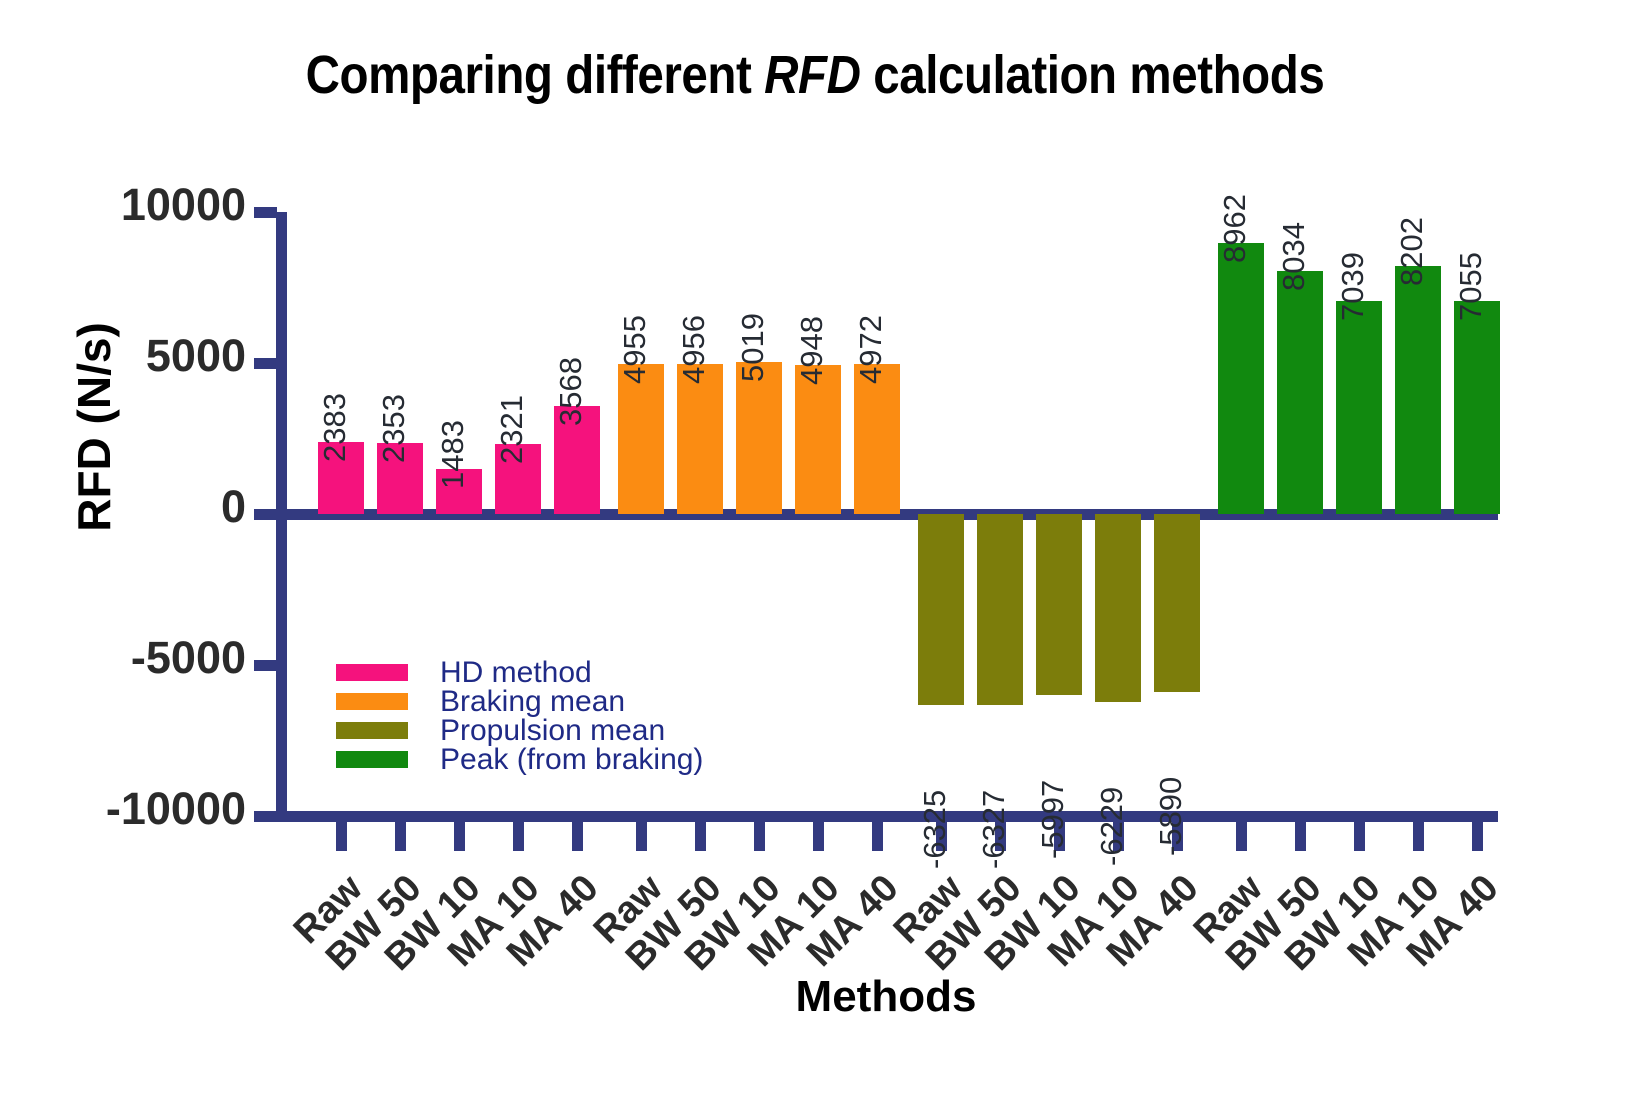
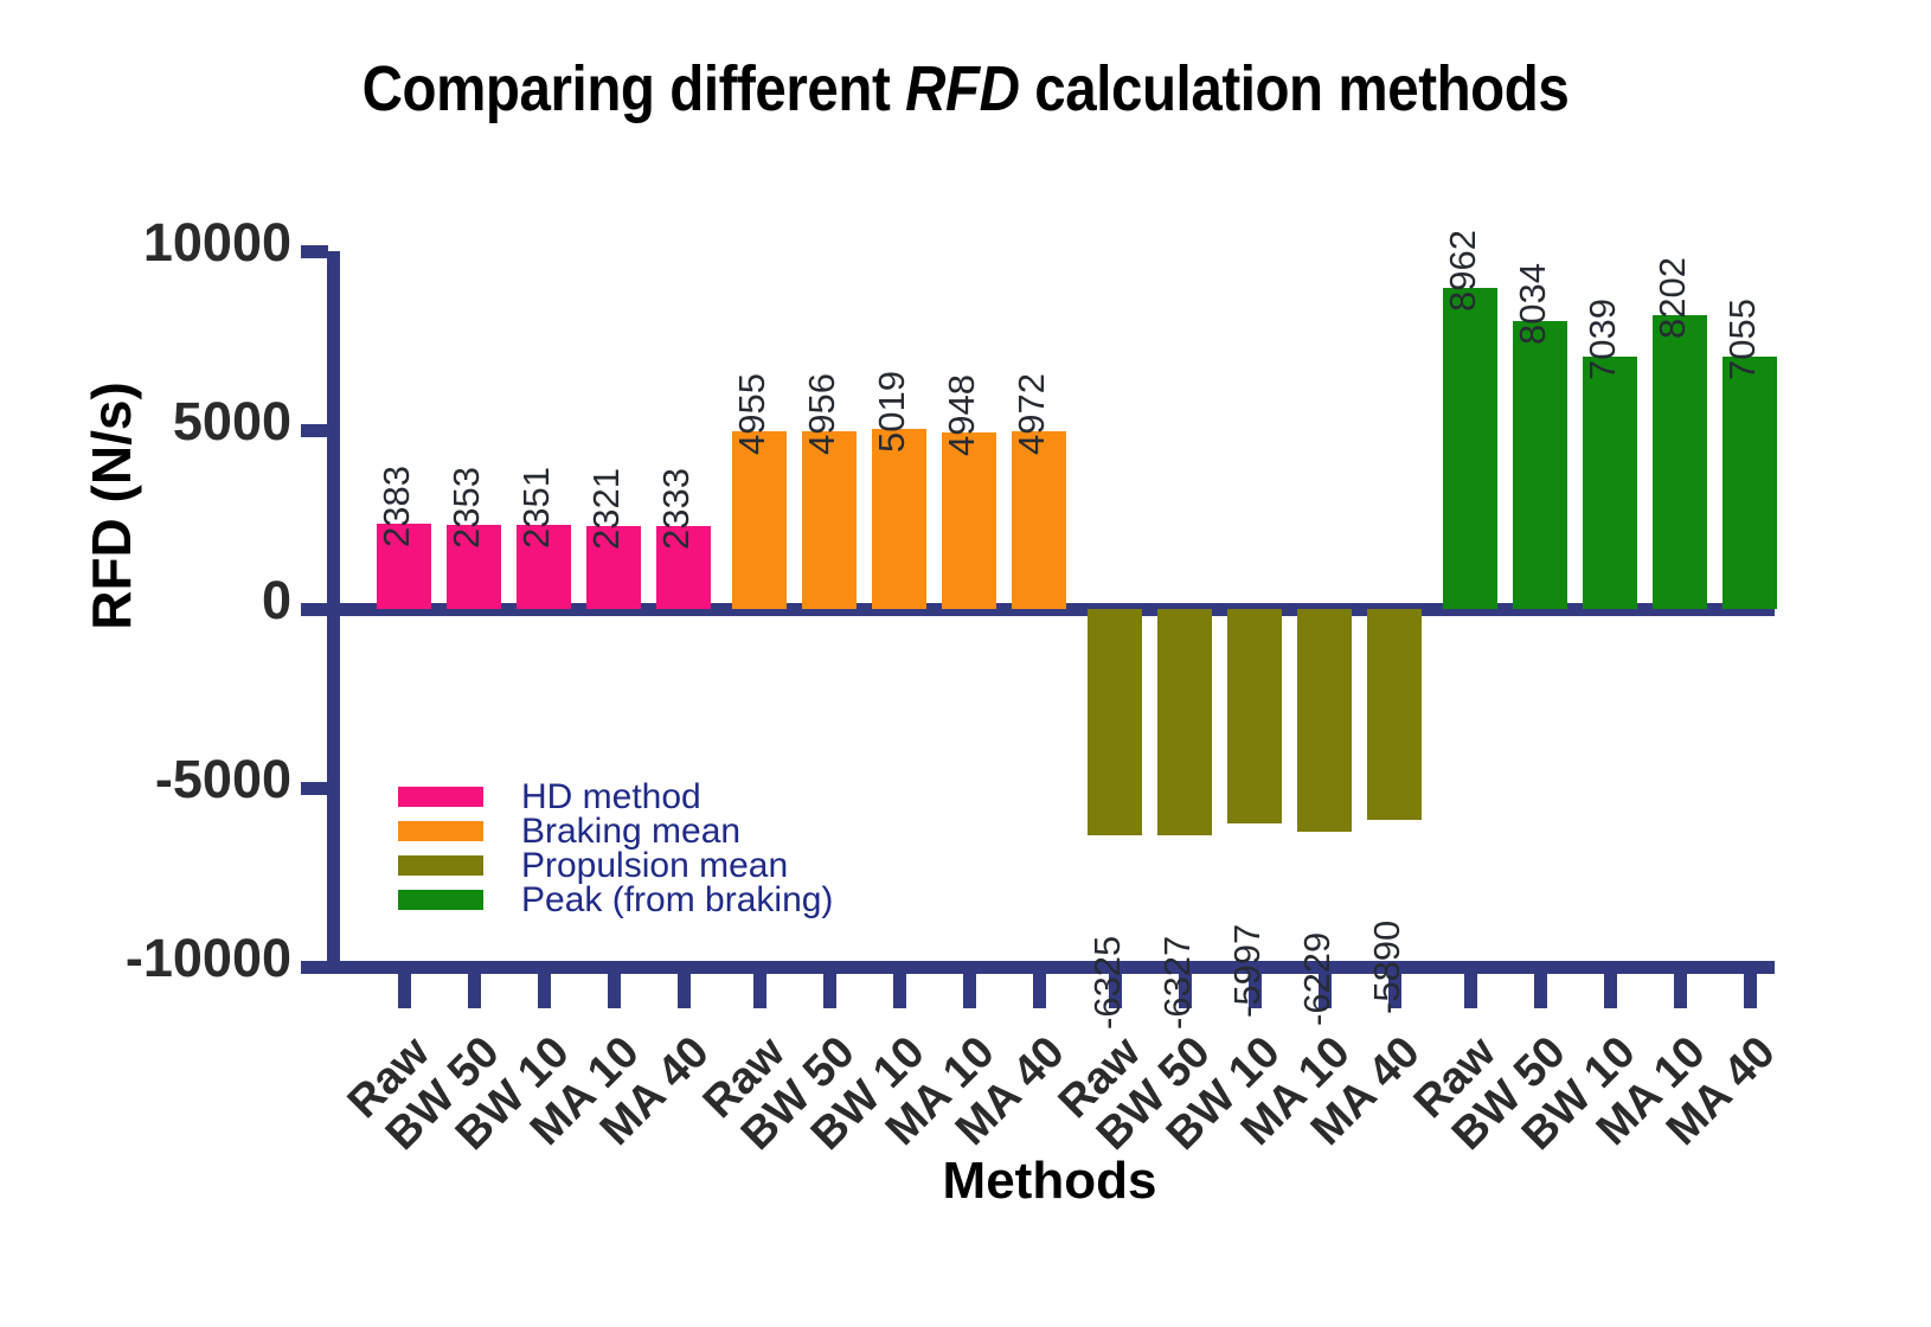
HD method/BW 10: 1483 -> 2351
HD method/MA 40: 3568 -> 2333
